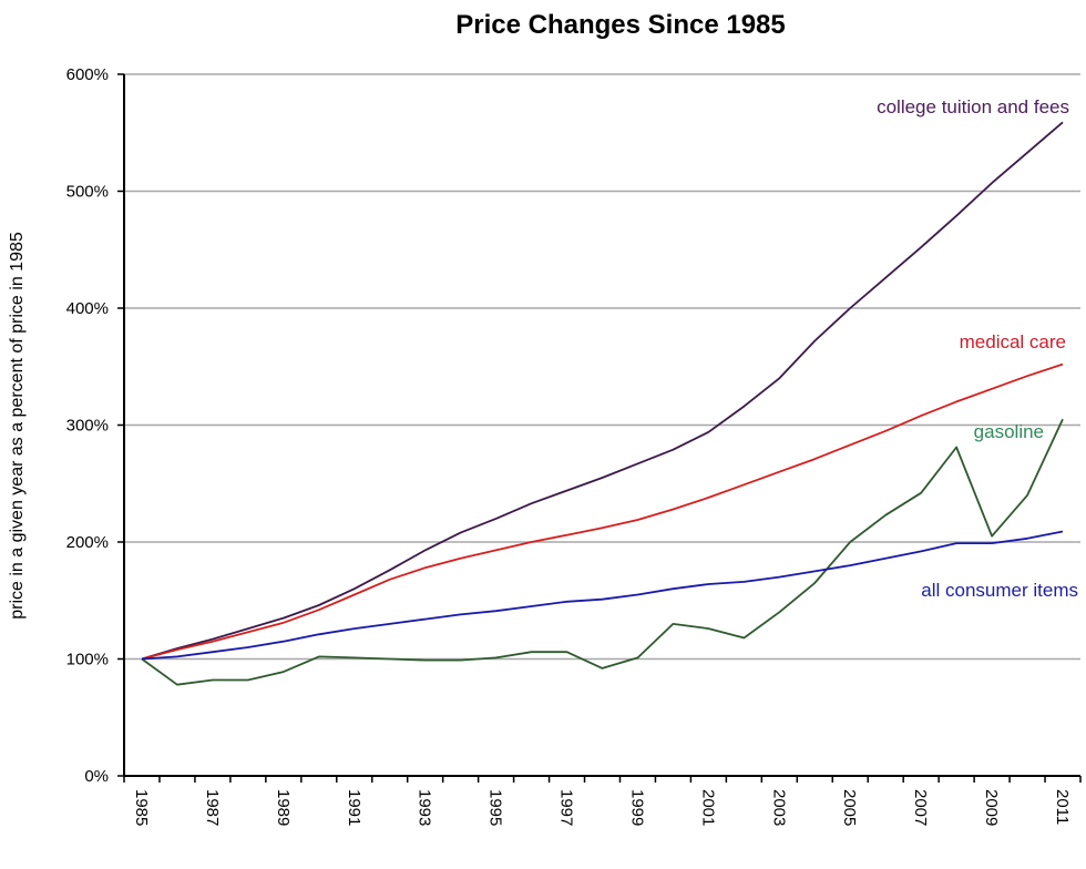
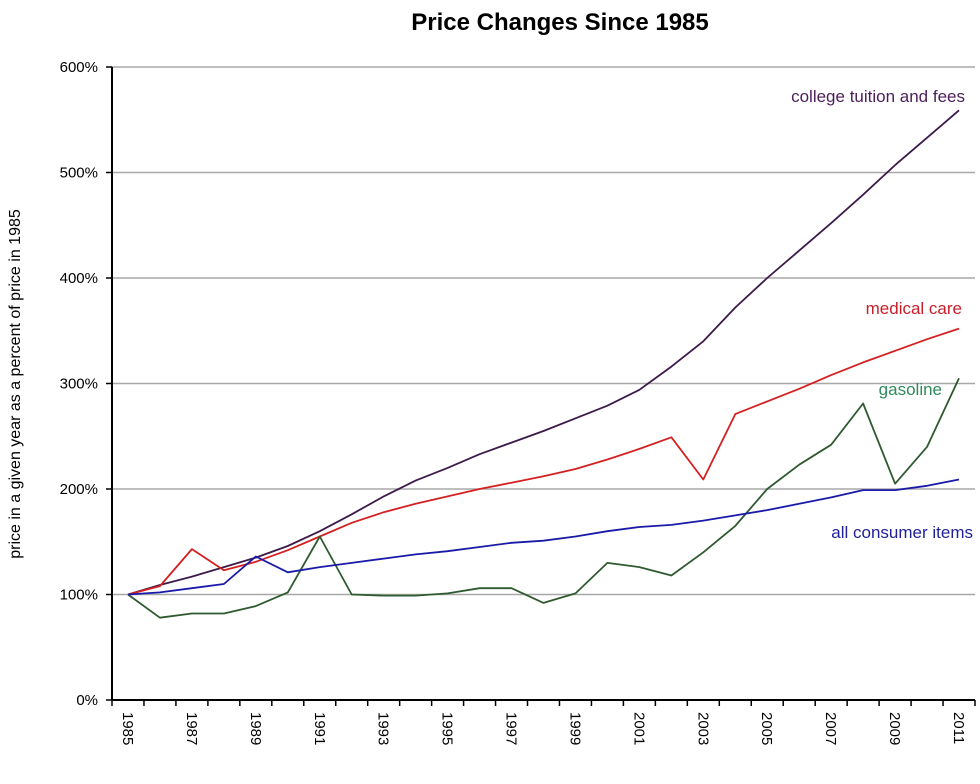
medical care/1987: 115% -> 143%
all consumer items/1989: 115% -> 136%
gasoline/1991: 101% -> 155%
medical care/2003: 260% -> 209%
